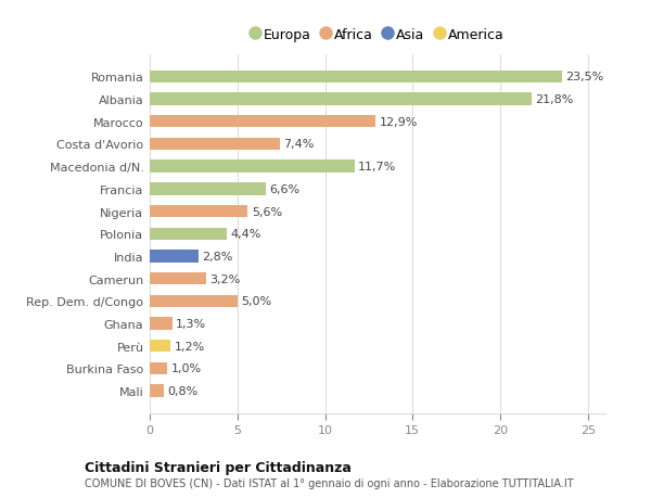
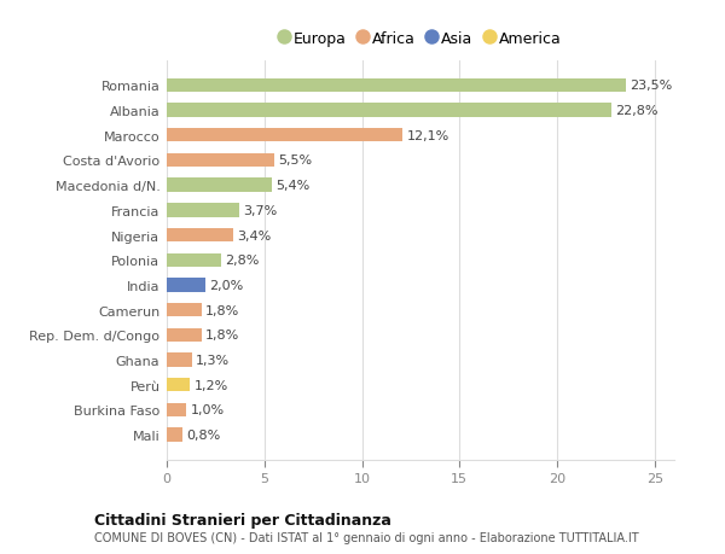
Albania: 21,8% -> 22,8%
Marocco: 12,9% -> 12,1%
Costa d'Avorio: 7,4% -> 5,5%
Macedonia d/N.: 11,7% -> 5,4%
Francia: 6,6% -> 3,7%
Nigeria: 5,6% -> 3,4%
Polonia: 4,4% -> 2,8%
India: 2,8% -> 2,0%
Camerun: 3,2% -> 1,8%
Rep. Dem. d/Congo: 5,0% -> 1,8%
